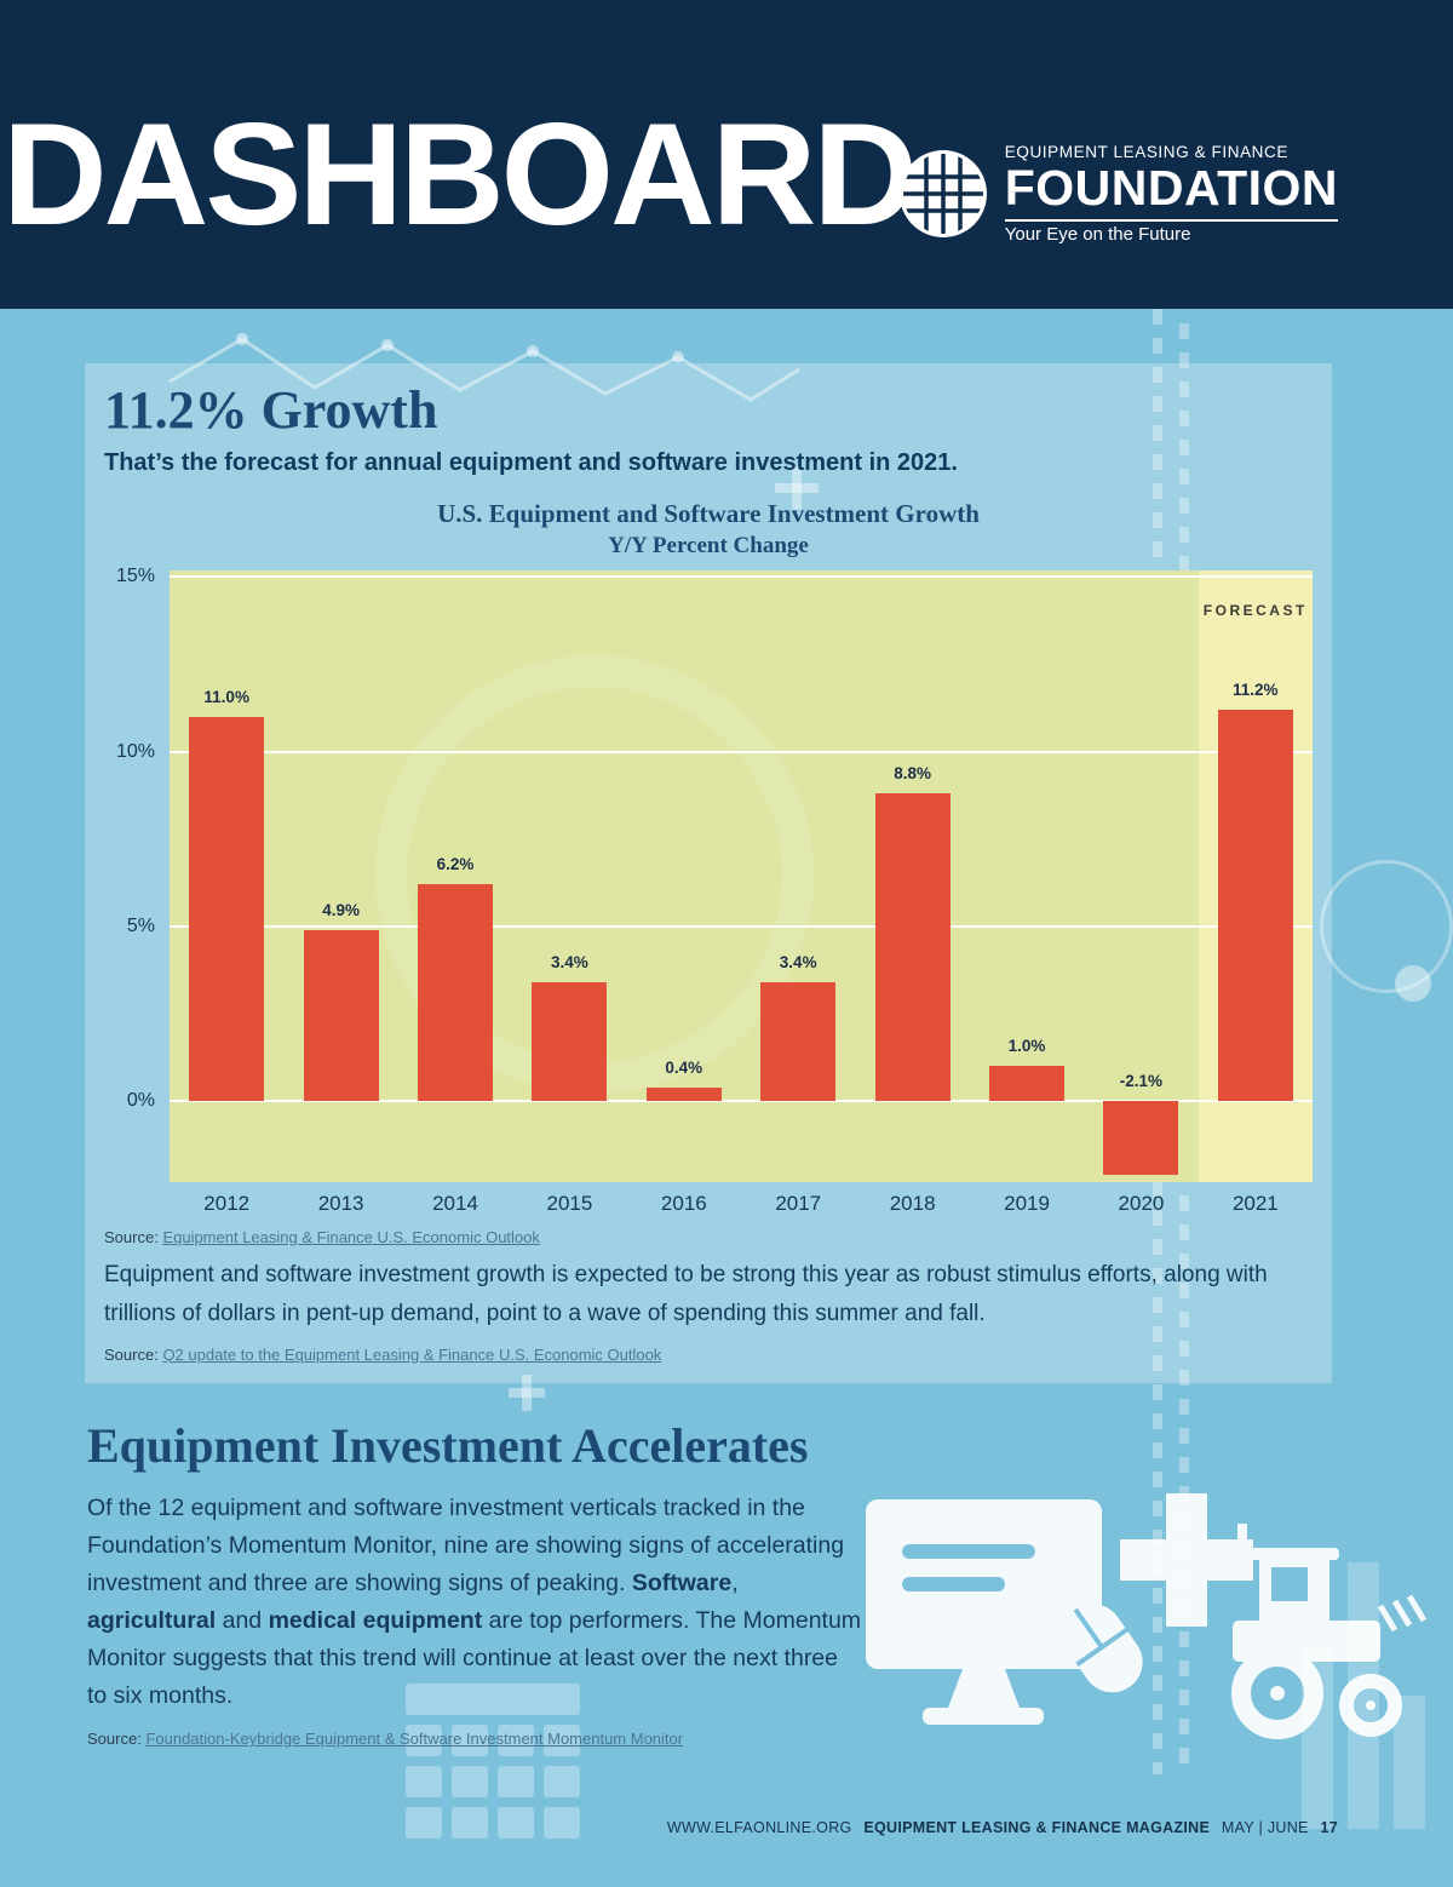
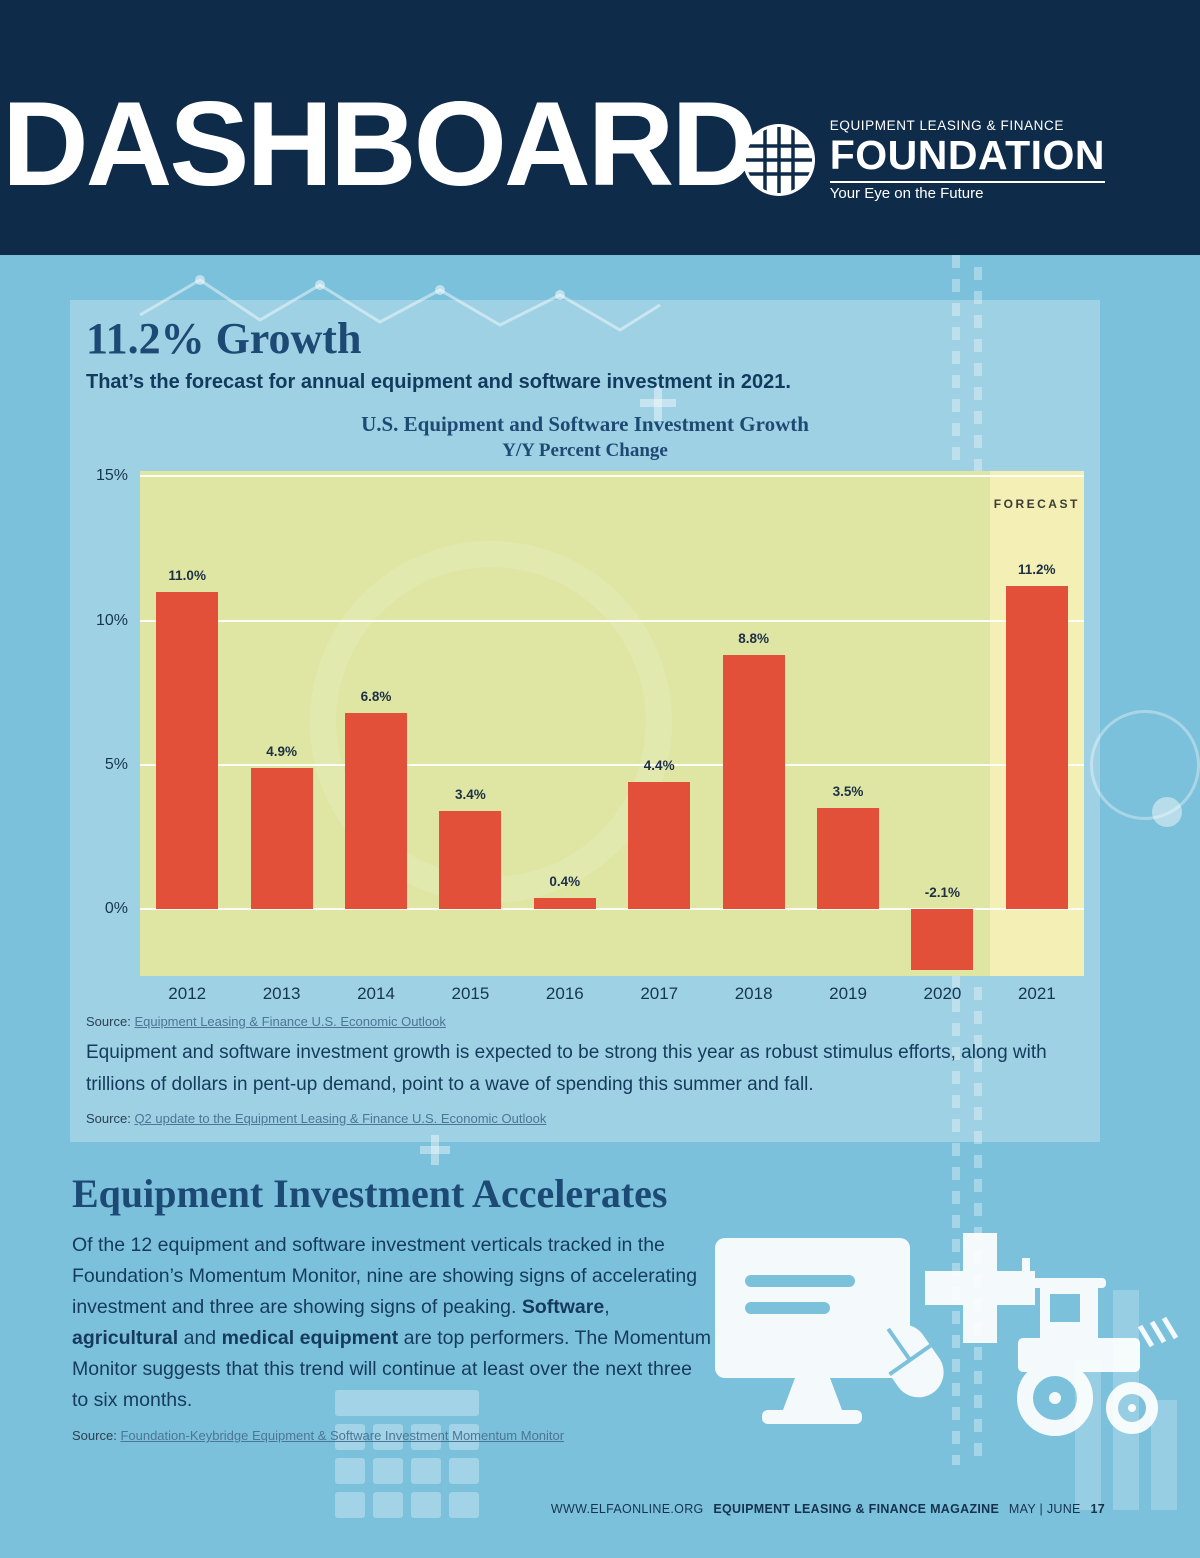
2014: 6.2% -> 6.8%
2017: 3.4% -> 4.4%
2019: 1.0% -> 3.5%
